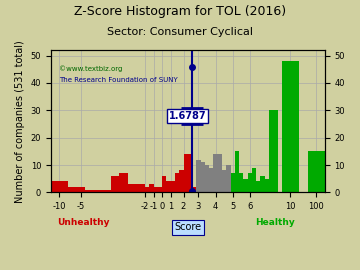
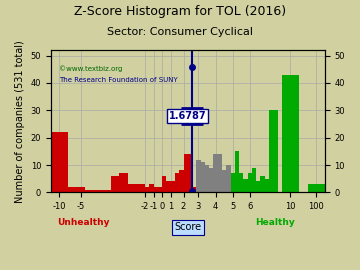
-10: 4 -> 22
10: 48 -> 43
100: 15 -> 3
